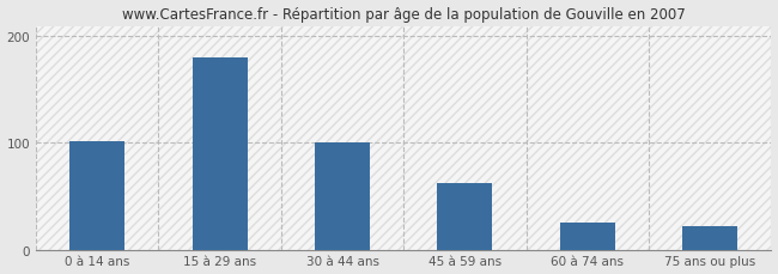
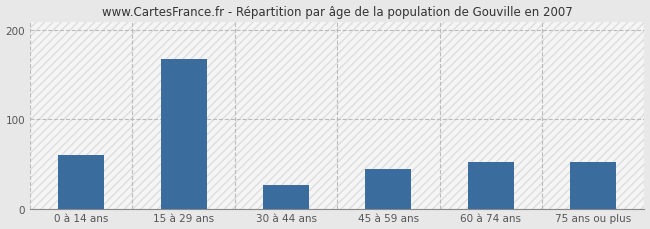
0 à 14 ans: 102 -> 60
15 à 29 ans: 180 -> 168
30 à 44 ans: 100 -> 26
45 à 59 ans: 62 -> 44
60 à 74 ans: 25 -> 52
75 ans ou plus: 22 -> 52
